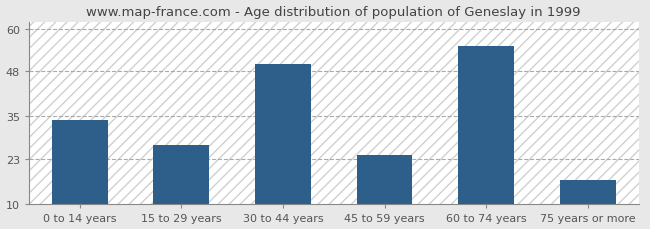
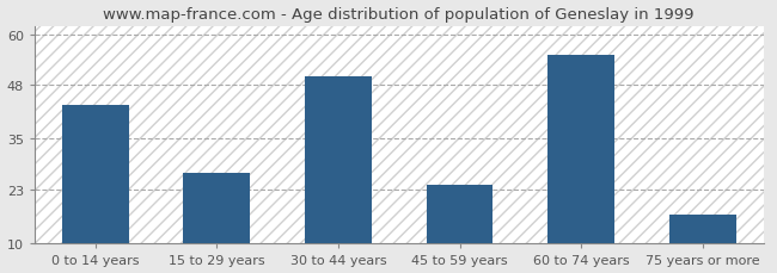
0 to 14 years: 34 -> 43
